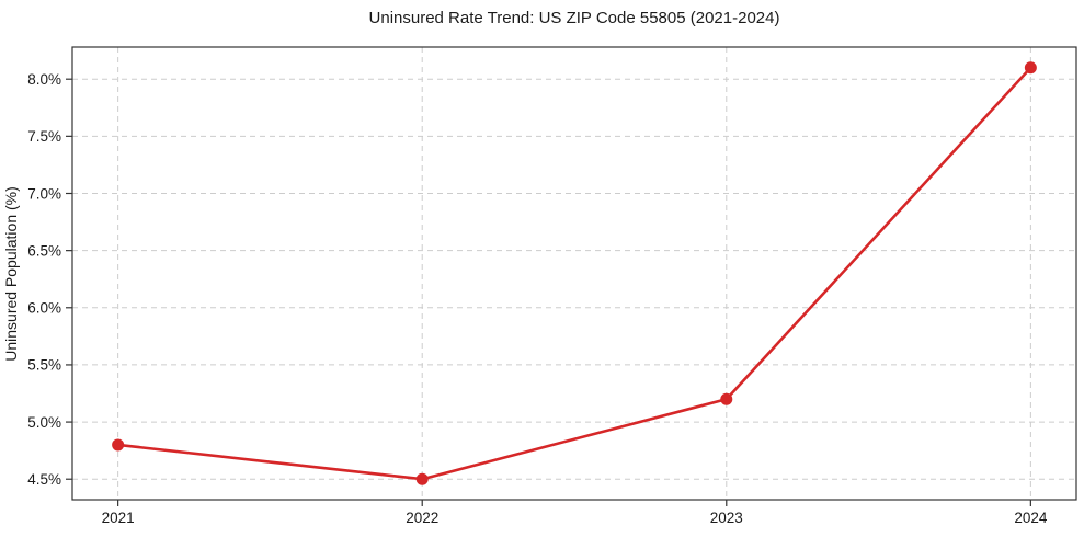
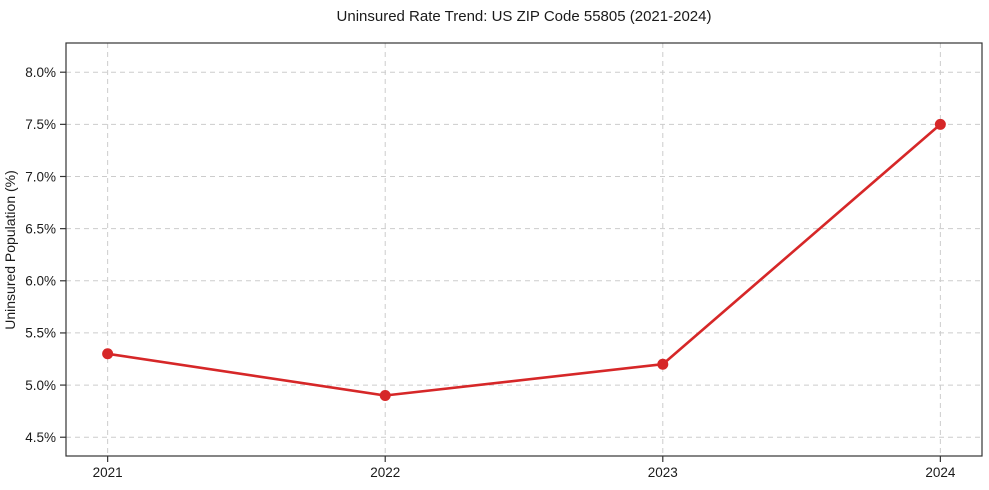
2021: 4.8% -> 5.3%
2022: 4.5% -> 4.9%
2024: 8.1% -> 7.5%
